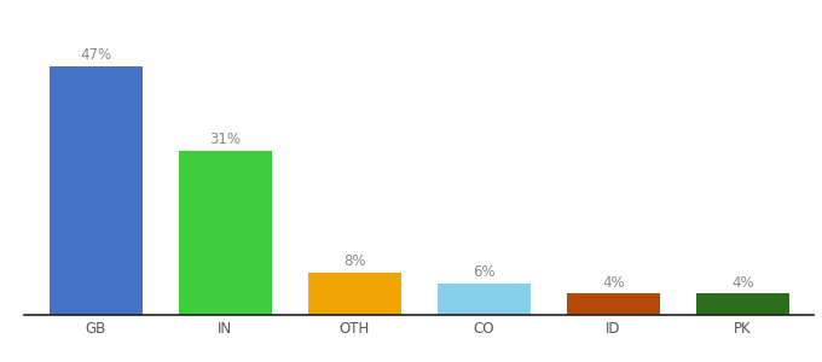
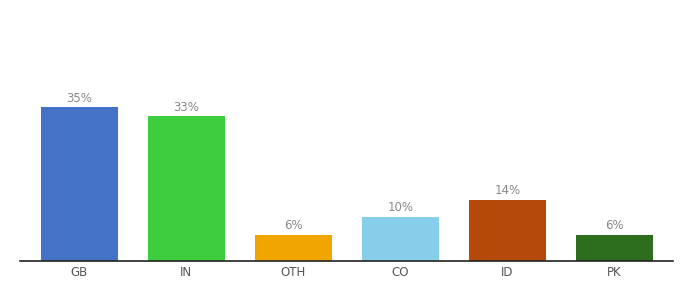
GB: 47% -> 35%
IN: 31% -> 33%
OTH: 8% -> 6%
CO: 6% -> 10%
ID: 4% -> 14%
PK: 4% -> 6%
